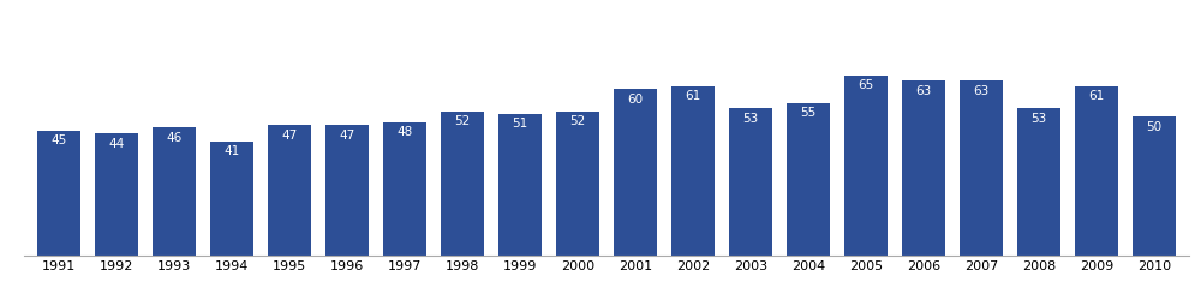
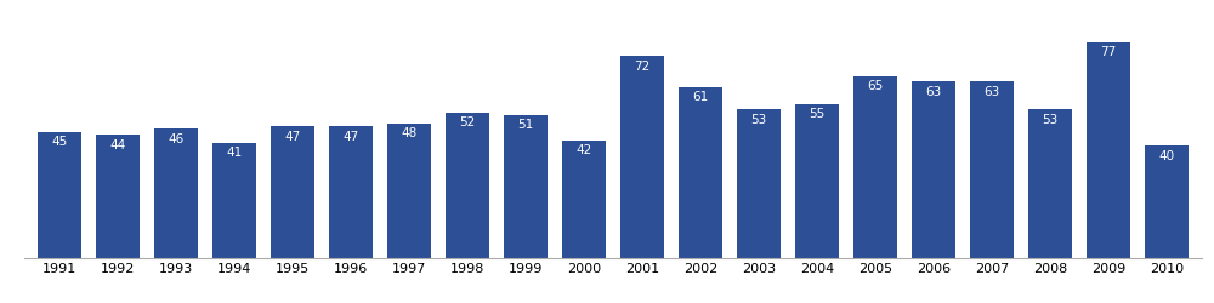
2000: 52 -> 42
2001: 60 -> 72
2009: 61 -> 77
2010: 50 -> 40
